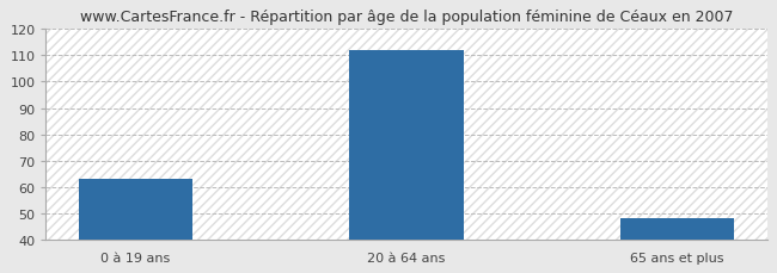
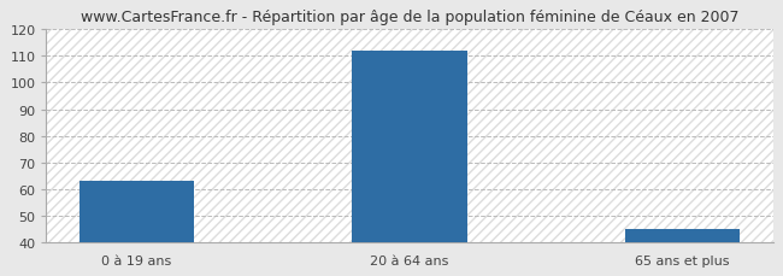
65 ans et plus: 48 -> 45
